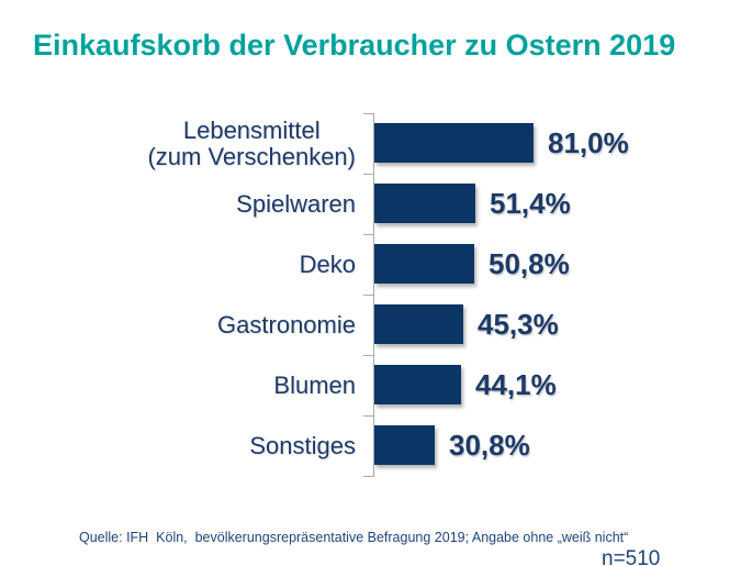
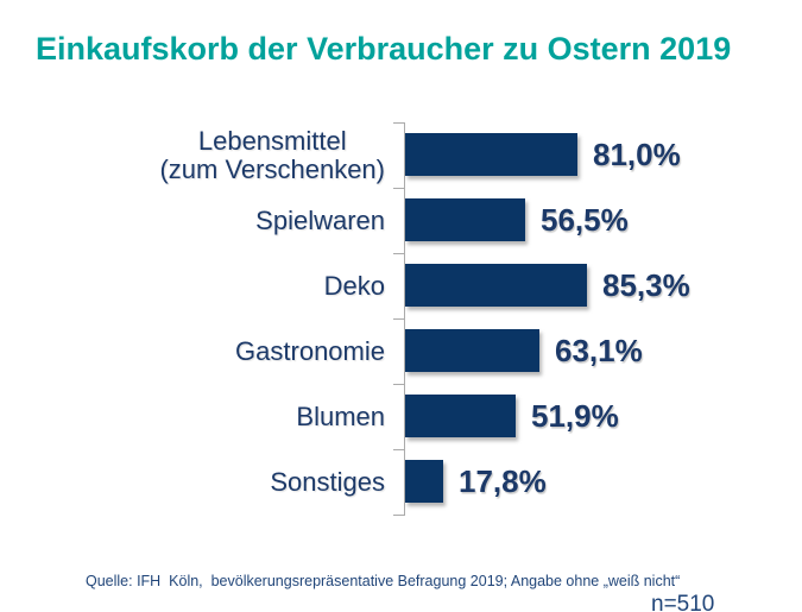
Spielwaren: 51,4% -> 56,5%
Deko: 50,8% -> 85,3%
Gastronomie: 45,3% -> 63,1%
Blumen: 44,1% -> 51,9%
Sonstiges: 30,8% -> 17,8%
